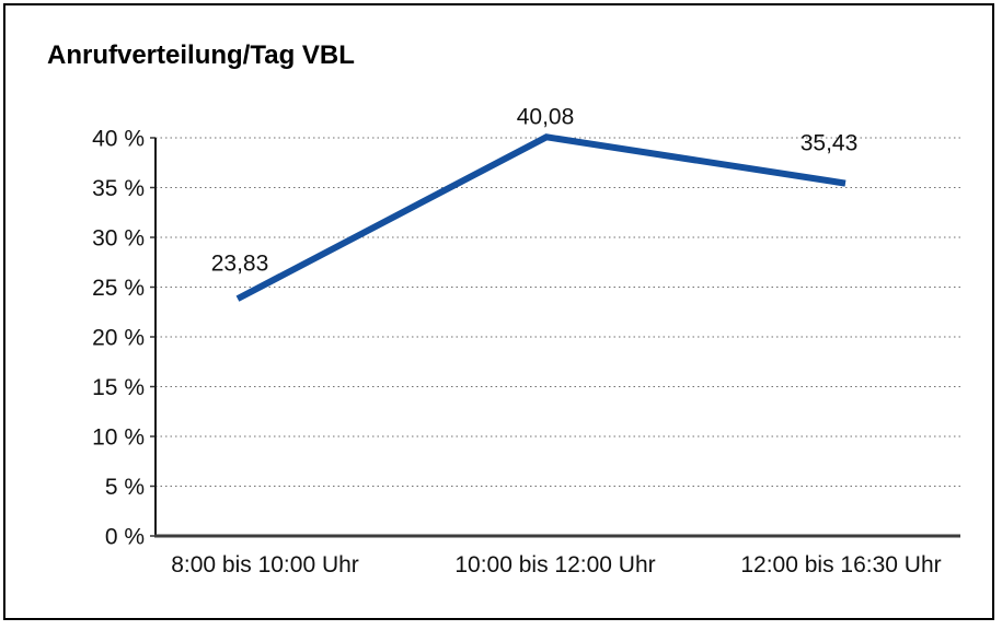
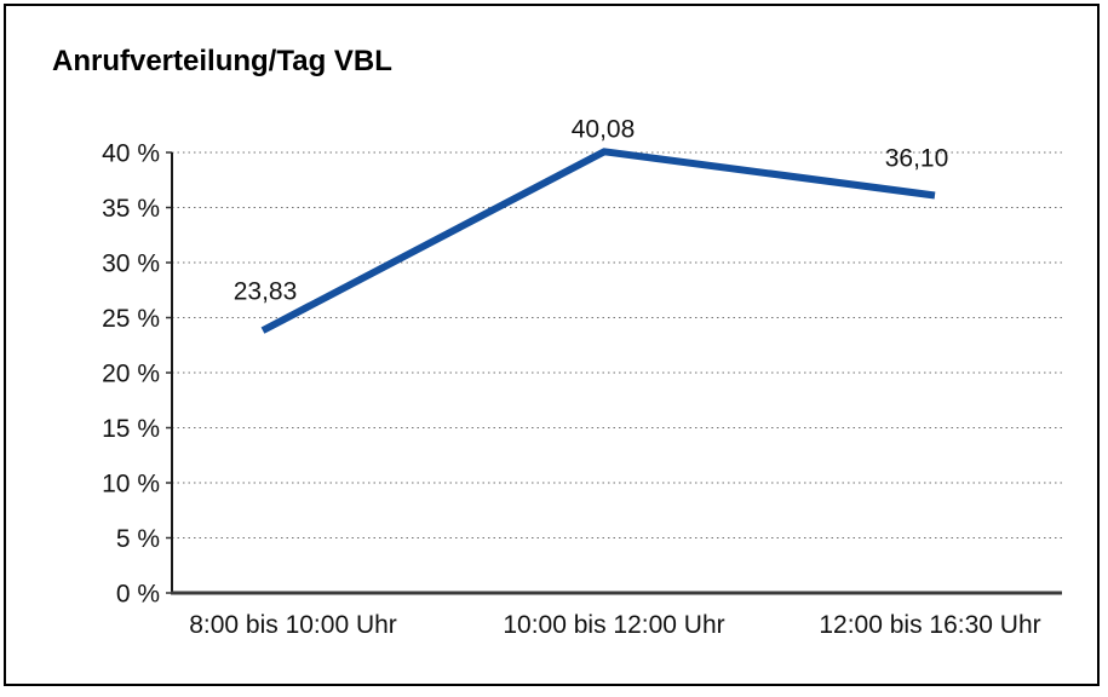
12:00 bis 16:30 Uhr: 35,43 -> 36,10
